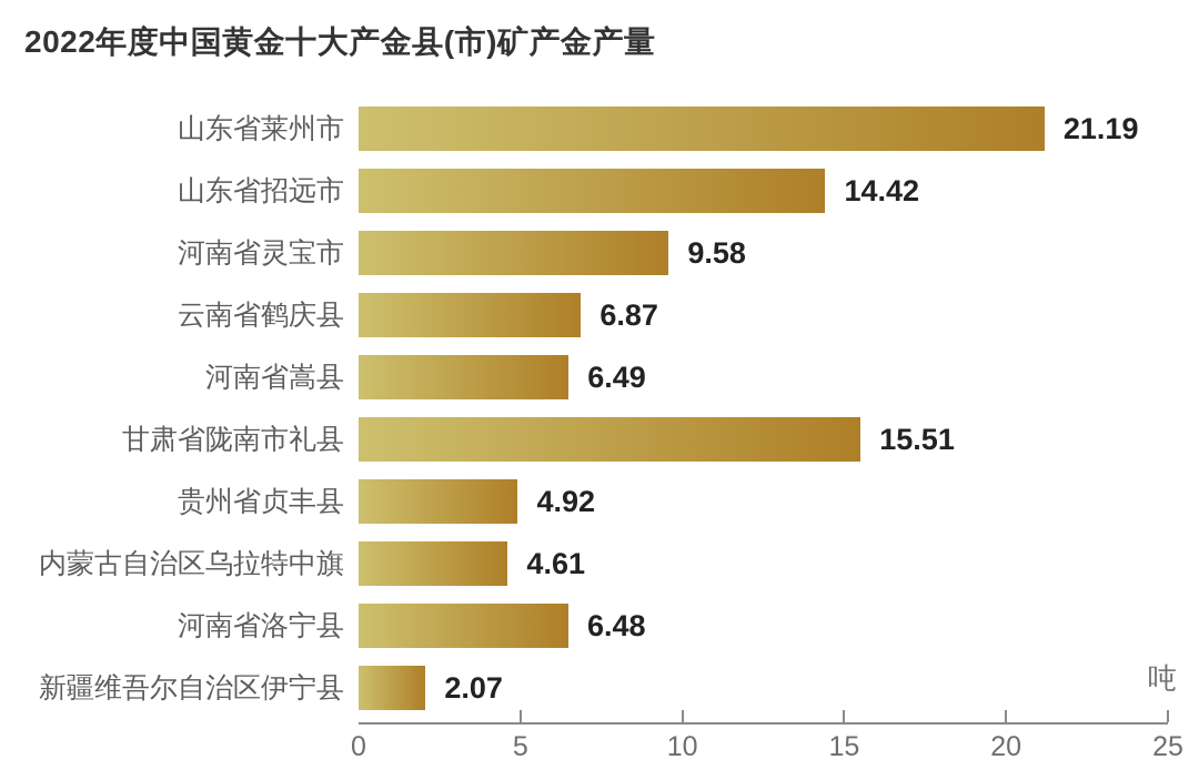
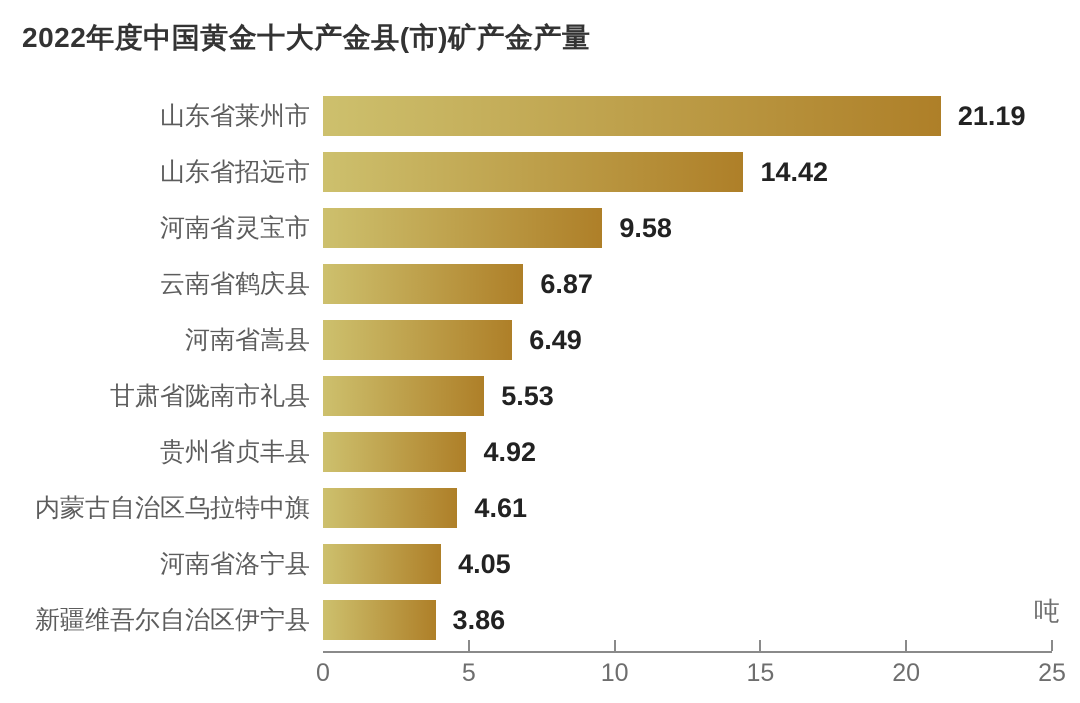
甘肃省陇南市礼县: 15.51 -> 5.53
河南省洛宁县: 6.48 -> 4.05
新疆维吾尔自治区伊宁县: 2.07 -> 3.86
